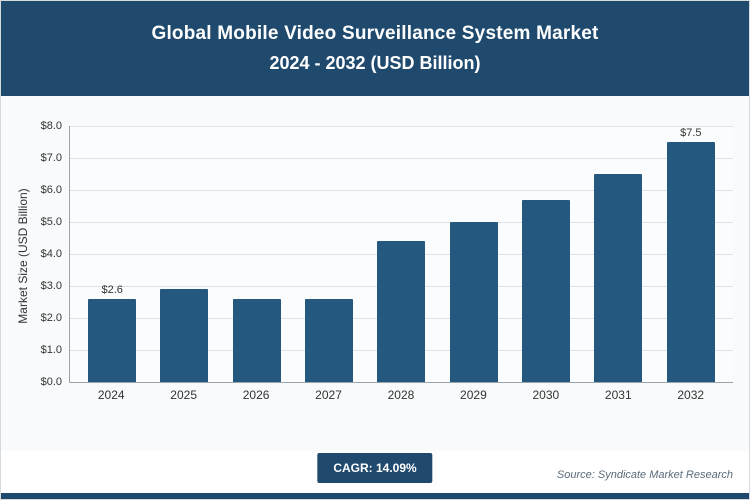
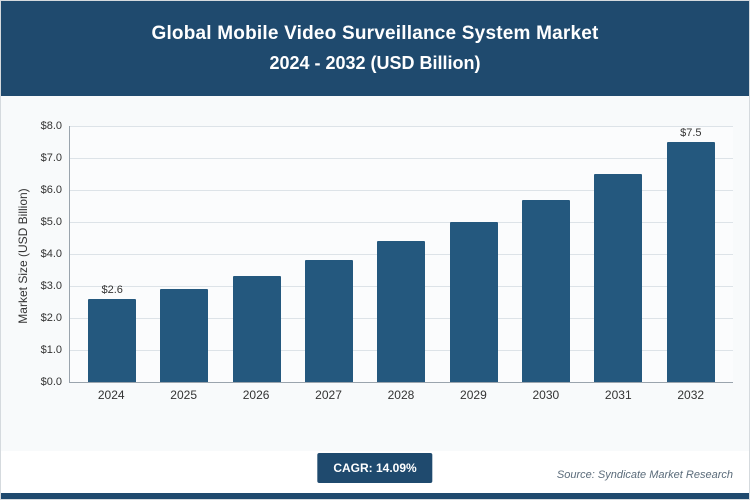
2026: $2.6 -> $3.3
2027: $2.6 -> $3.8
